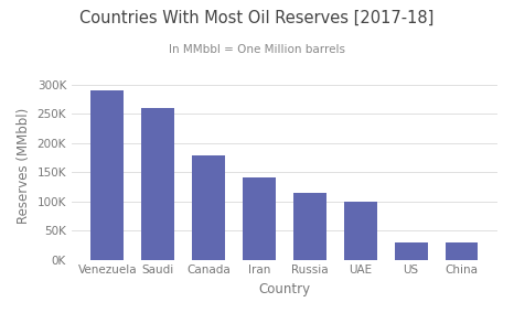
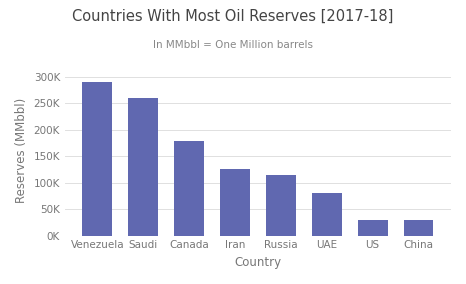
Iran: 140K -> 126K
UAE: 100K -> 80K
